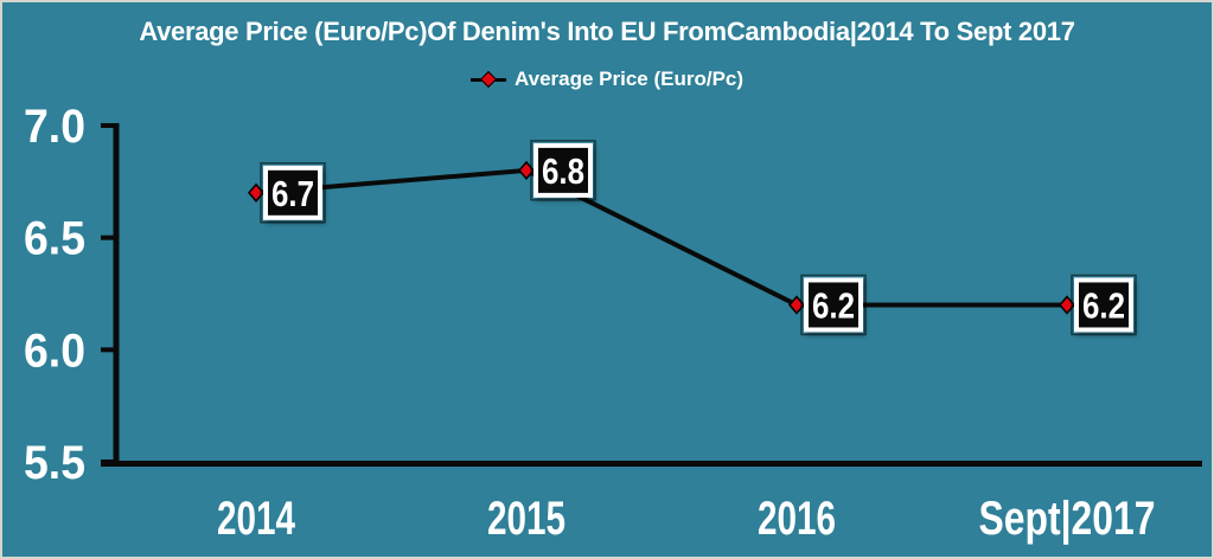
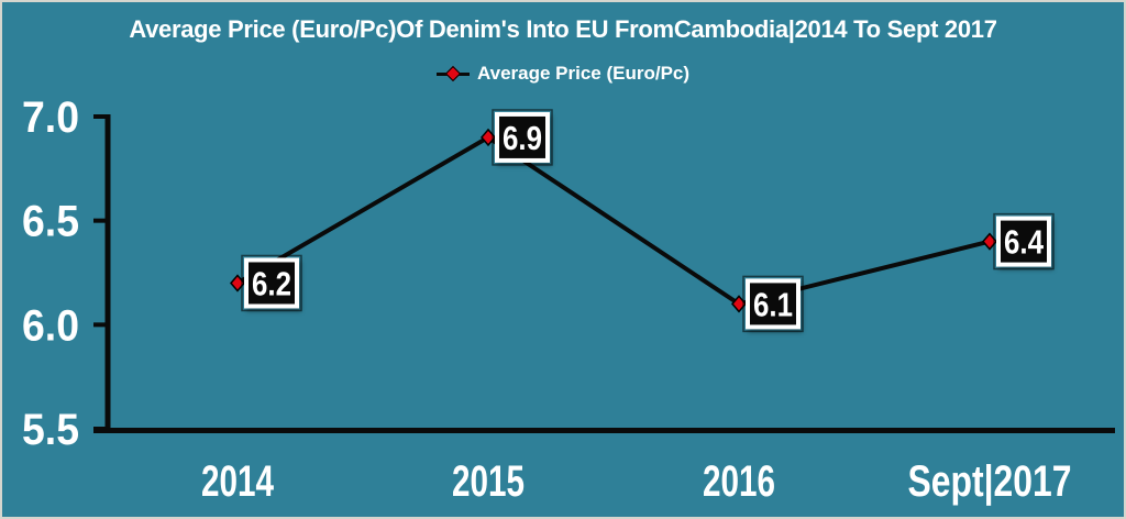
2014: 6.7 -> 6.2
2015: 6.8 -> 6.9
2016: 6.2 -> 6.1
Sept|2017: 6.2 -> 6.4
